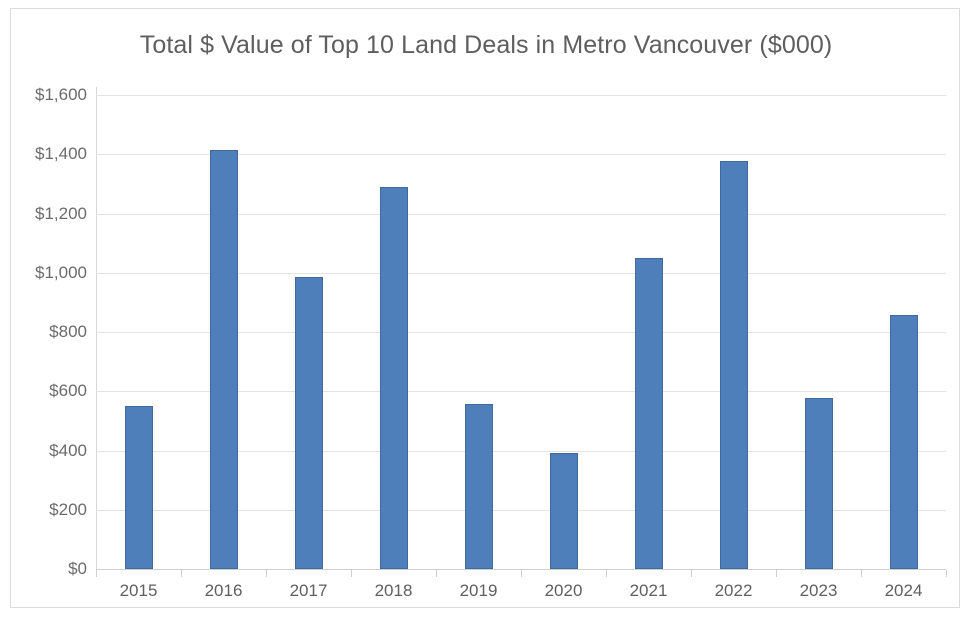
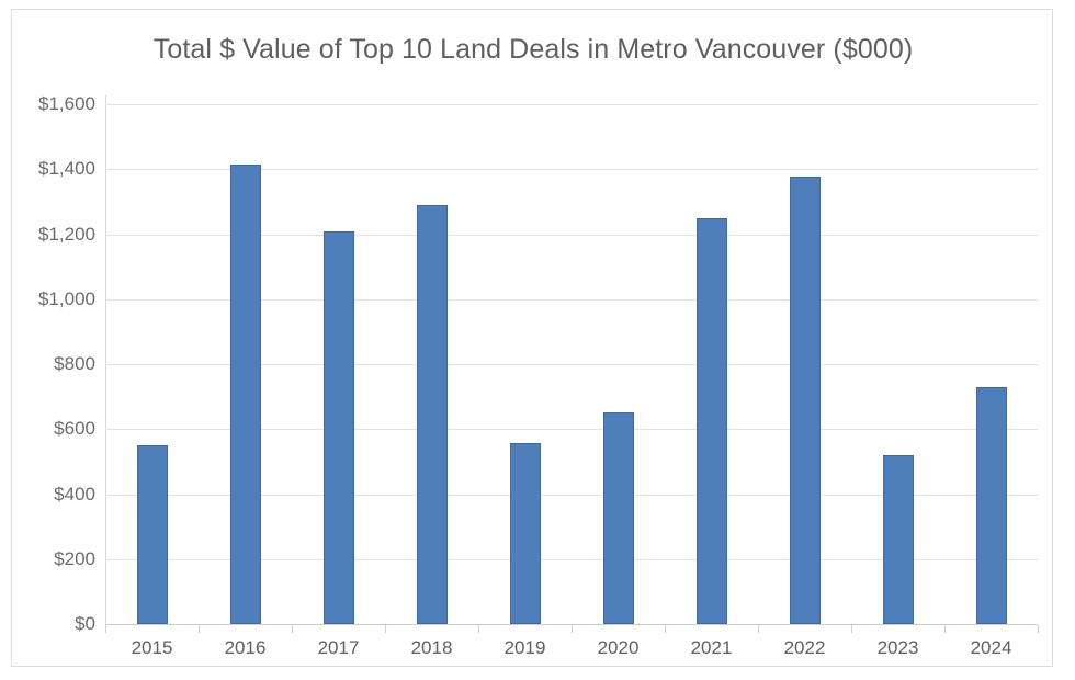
2017: $980 -> $1210
2020: $390 -> $650
2021: $1050 -> $1250
2023: $580 -> $520
2024: $860 -> $730
